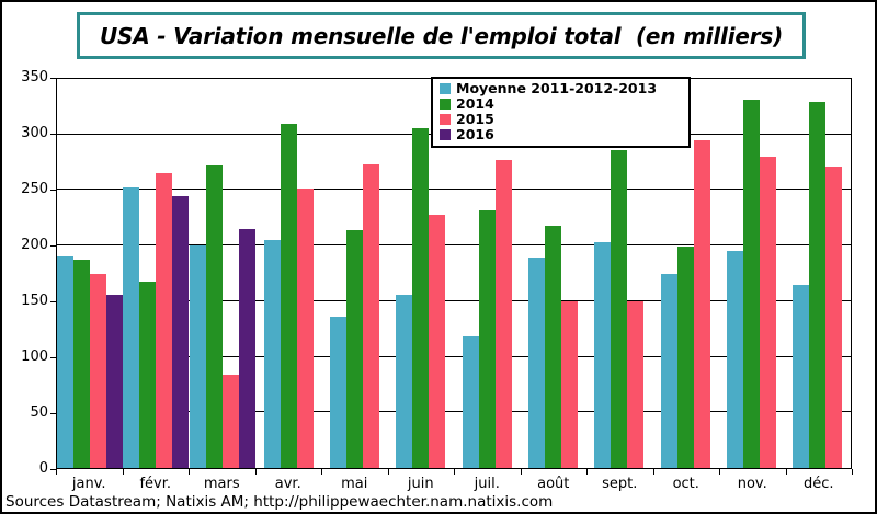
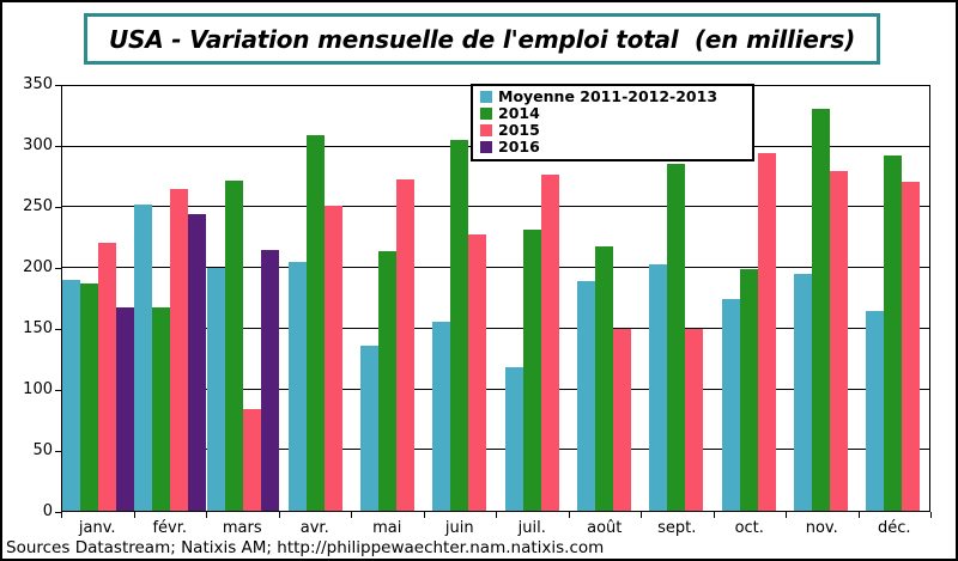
2015/janv.: 175 -> 221
2016/janv.: 156 -> 168
2014/déc.: 329 -> 293
